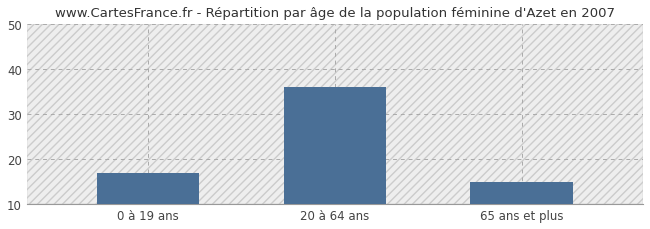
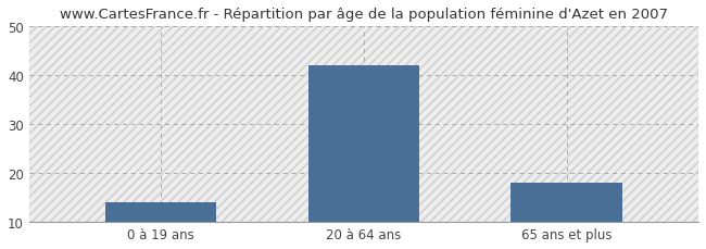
0 à 19 ans: 17 -> 14
20 à 64 ans: 36 -> 42
65 ans et plus: 15 -> 18
